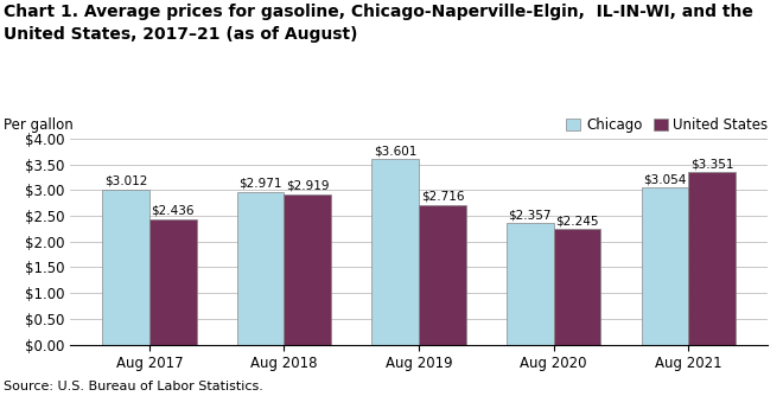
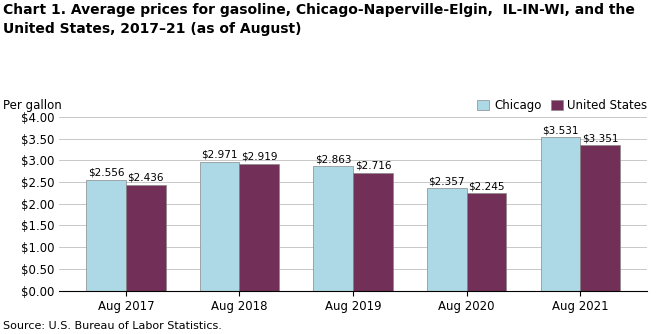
Chicago/Aug 2017: $3.012 -> $2.556
Chicago/Aug 2019: $3.601 -> $2.863
Chicago/Aug 2021: $3.054 -> $3.531
